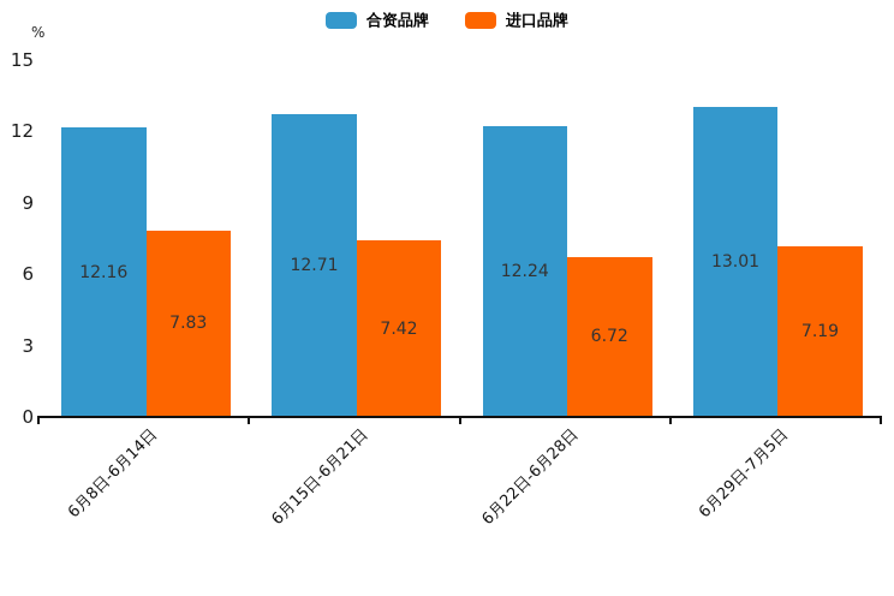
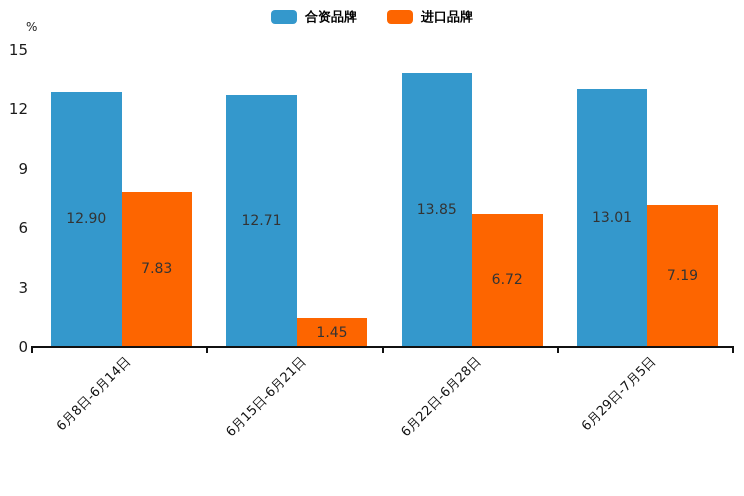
合资品牌/6月8日-6月14日: 12.16 -> 12.90
进口品牌/6月15日-6月21日: 7.42 -> 1.45
合资品牌/6月22日-6月28日: 12.24 -> 13.85
